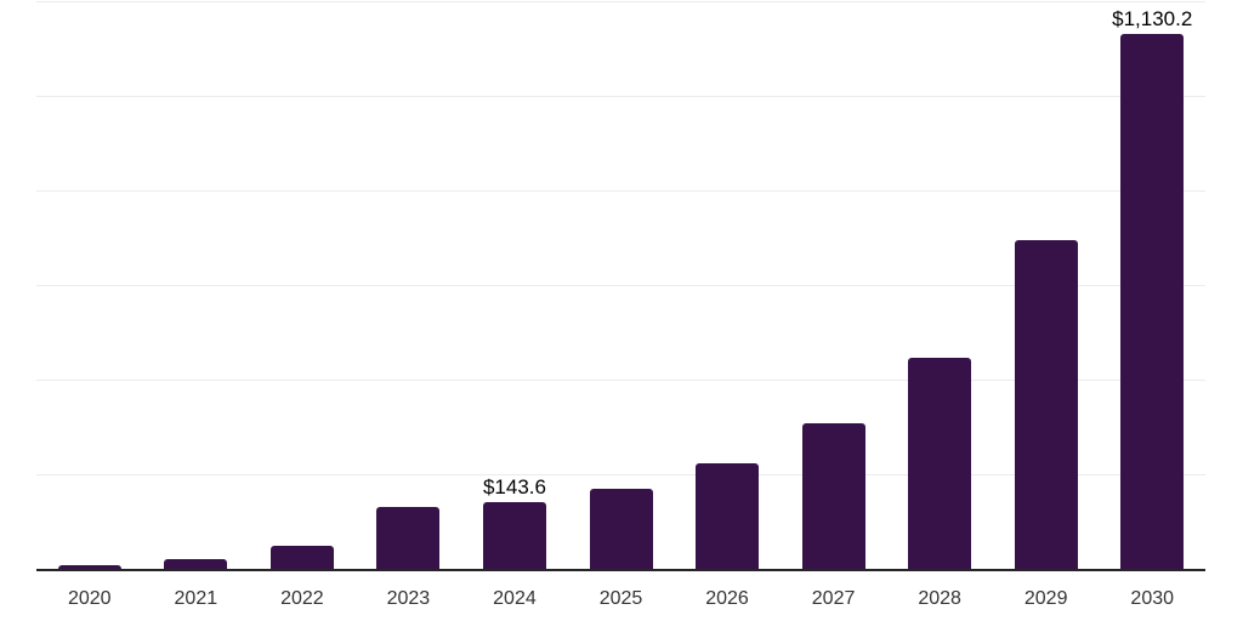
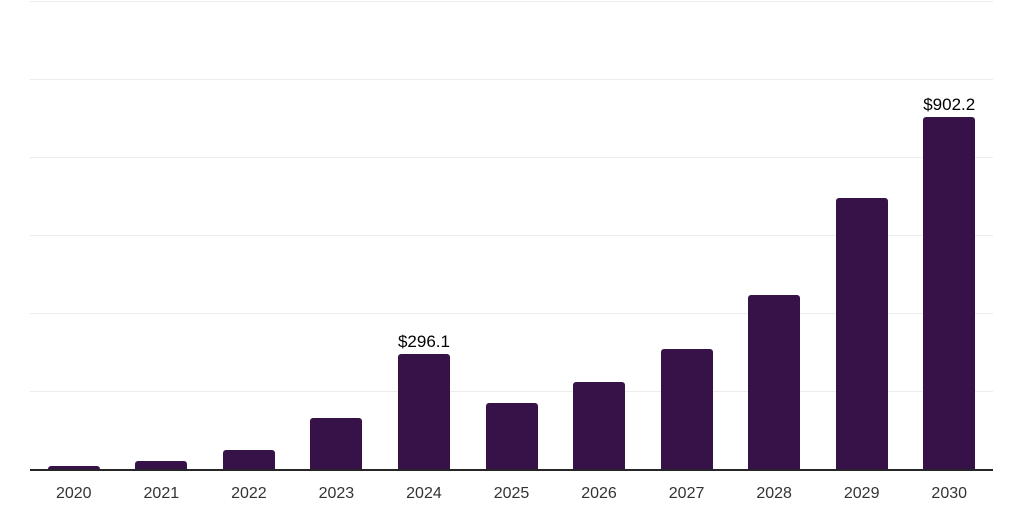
2024: $143.6 -> $296.1
2030: $1,130.2 -> $902.2
